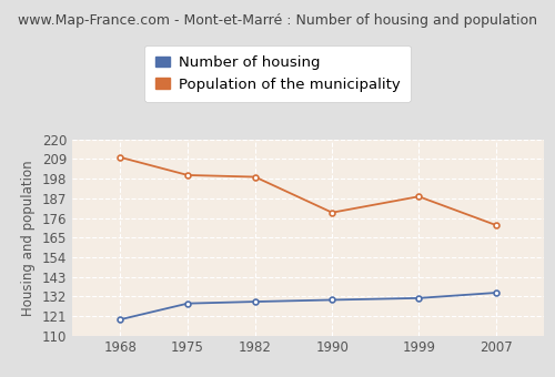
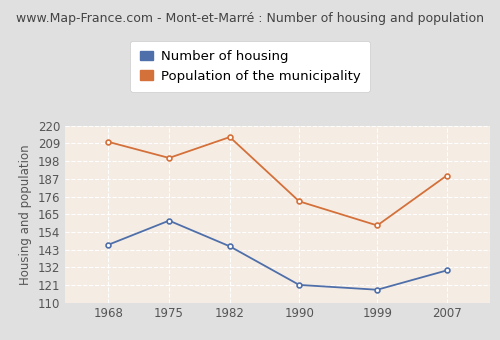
Number of housing/1968: 119 -> 146
Number of housing/1975: 128 -> 161
Number of housing/1982: 129 -> 145
Population of the municipality/1982: 199 -> 213
Number of housing/1990: 130 -> 121
Population of the municipality/1990: 179 -> 173
Number of housing/1999: 131 -> 118
Population of the municipality/1999: 188 -> 158
Number of housing/2007: 134 -> 130
Population of the municipality/2007: 172 -> 189
